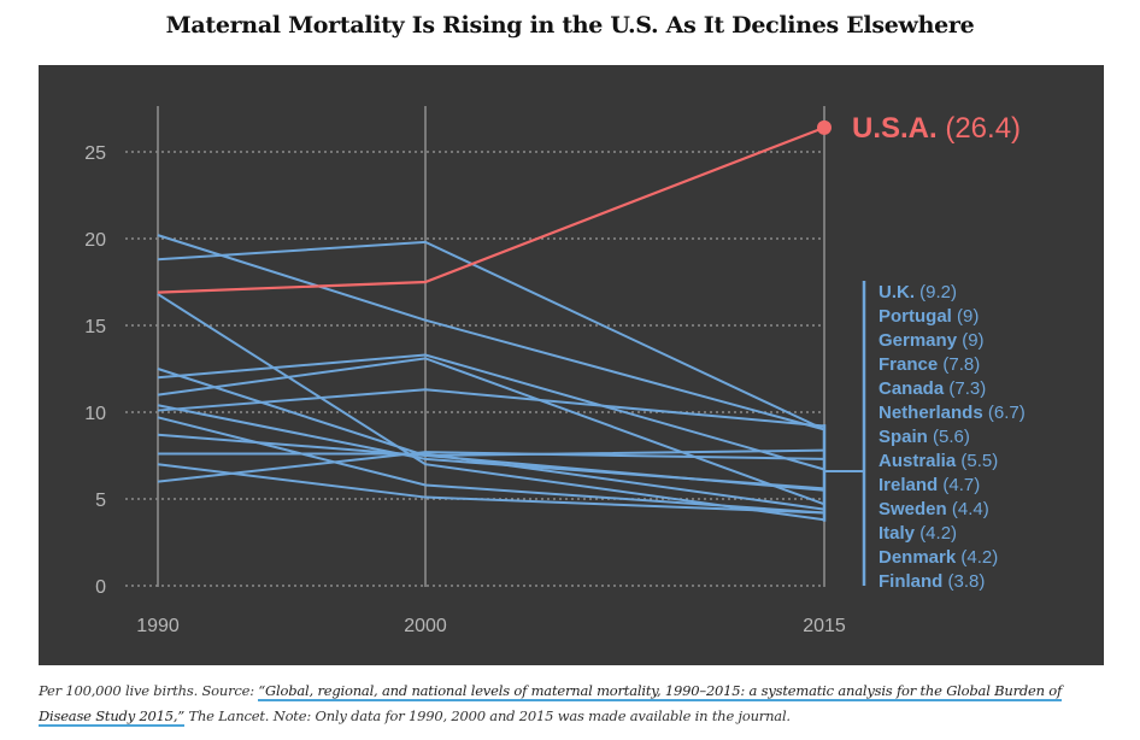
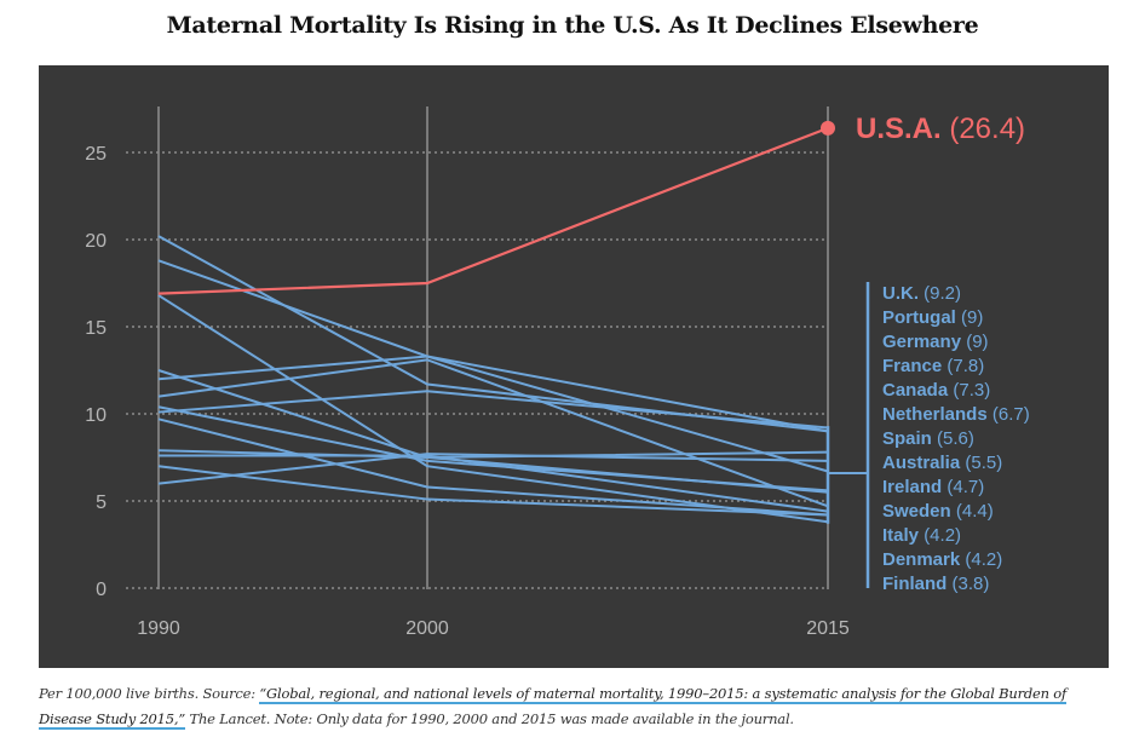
Australia/1990: 8.7 -> 7.9
Portugal/2000: 15.3 -> 11.7
Germany/2000: 19.8 -> 13.3
